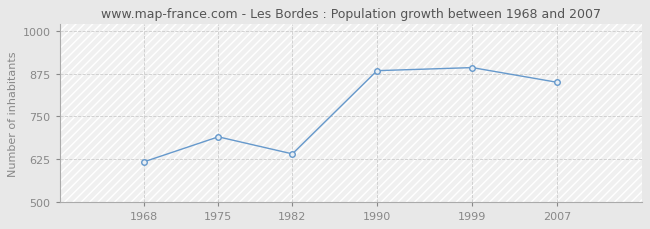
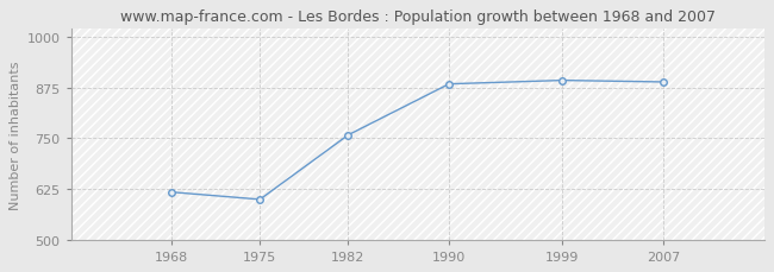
1975: 690 -> 599
1982: 640 -> 758
2007: 850 -> 889
